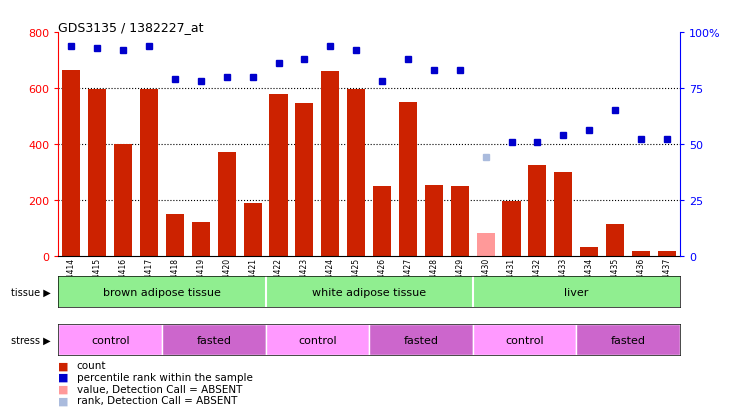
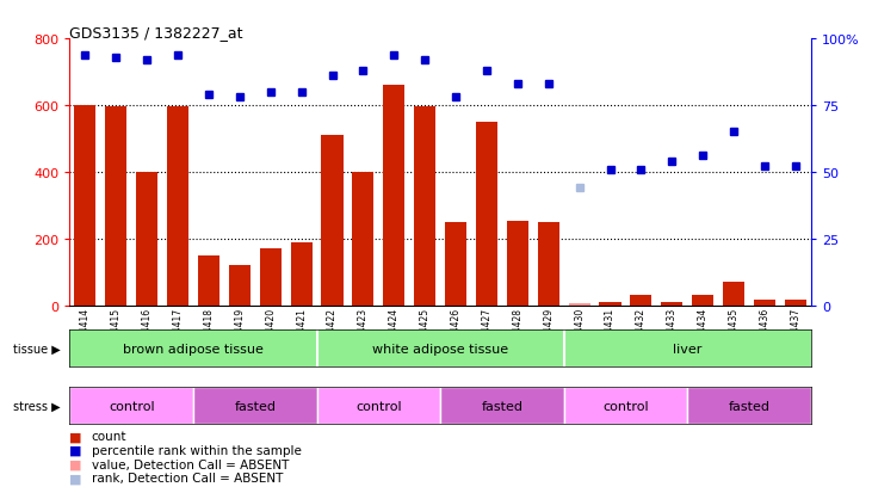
GSM184414: 665 -> 600
GSM184420: 370 -> 170
GSM184422: 580 -> 510
GSM184423: 545 -> 400
GSM184430: 80 -> 5
GSM184431: 195 -> 10
GSM184432: 325 -> 30
GSM184433: 300 -> 10
GSM184435: 115 -> 70
